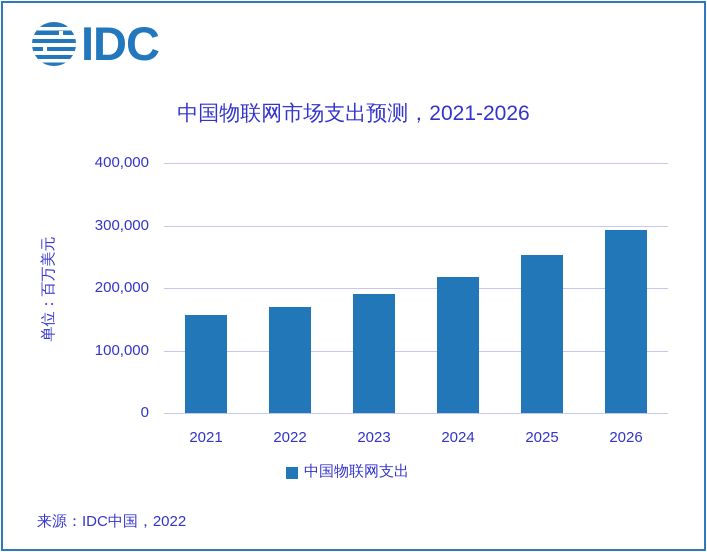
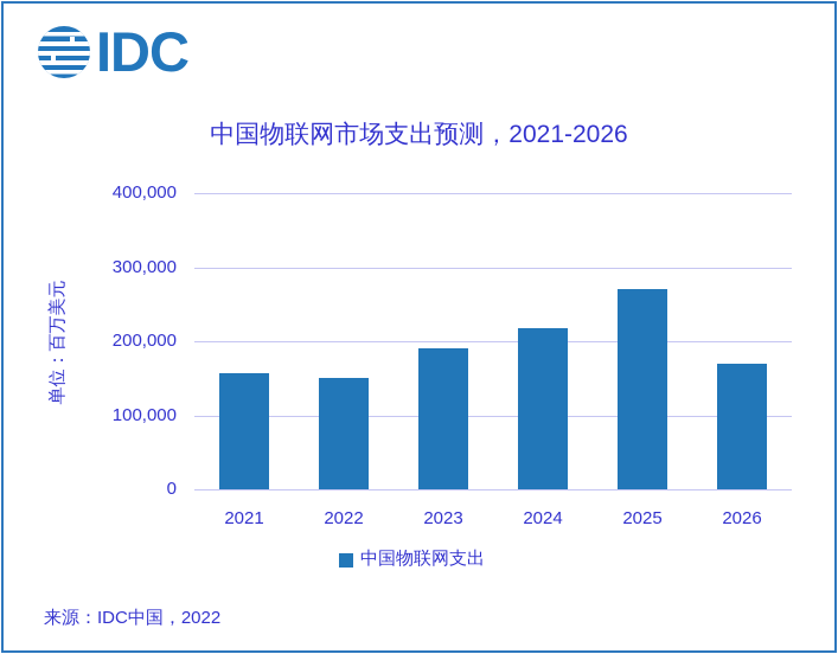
2022: 170000 -> 150000
2025: 250000 -> 270000
2026: 290000 -> 170000
